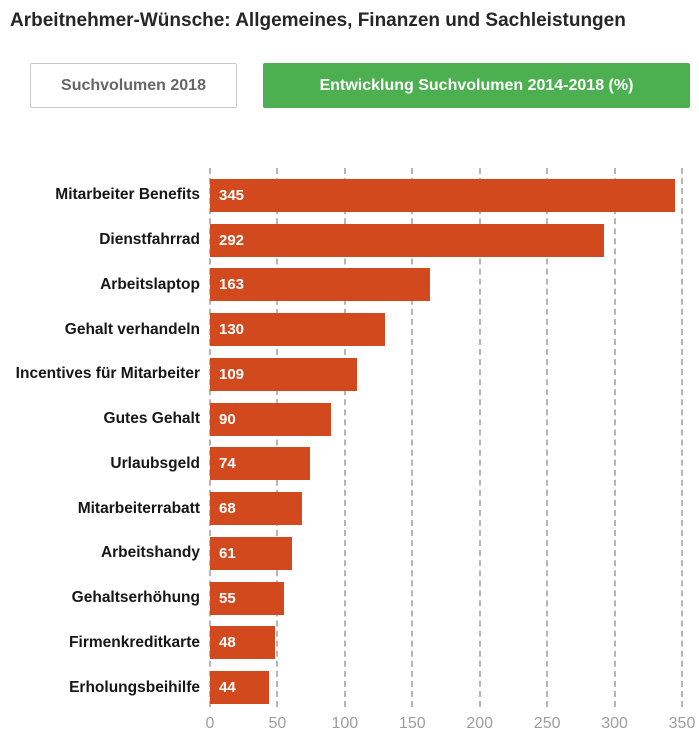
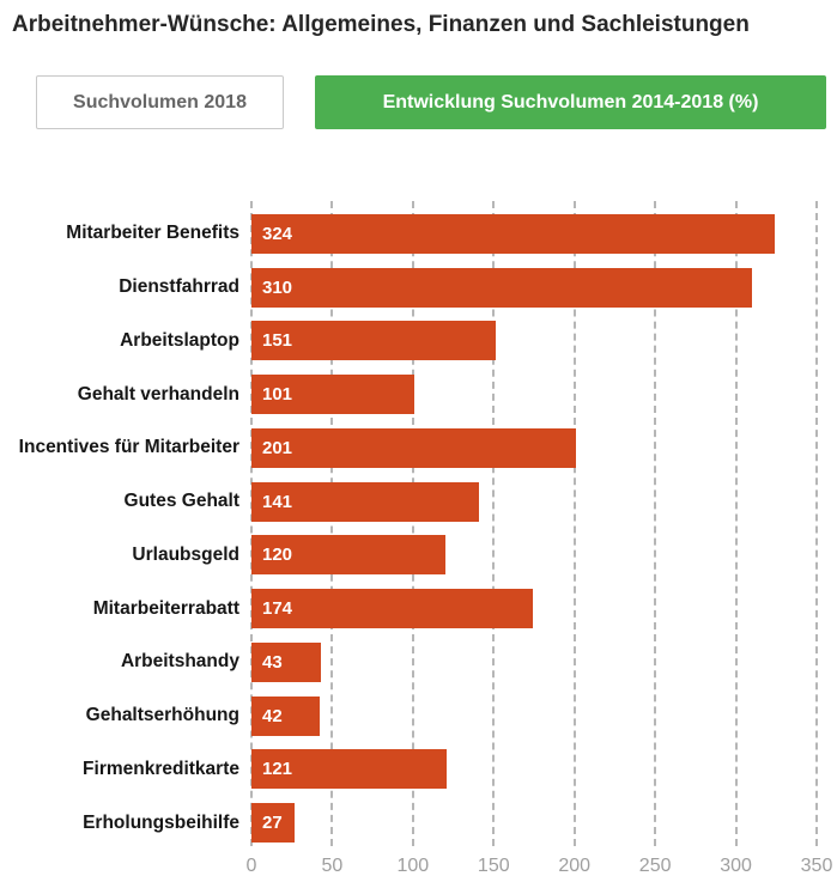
Mitarbeiter Benefits: 345 -> 324
Dienstfahrrad: 292 -> 310
Arbeitslaptop: 163 -> 151
Gehalt verhandeln: 130 -> 101
Incentives für Mitarbeiter: 109 -> 201
Gutes Gehalt: 90 -> 141
Urlaubsgeld: 74 -> 120
Mitarbeiterrabatt: 68 -> 174
Arbeitshandy: 61 -> 43
Gehaltserhöhung: 55 -> 42
Firmenkreditkarte: 48 -> 121
Erholungsbeihilfe: 44 -> 27
